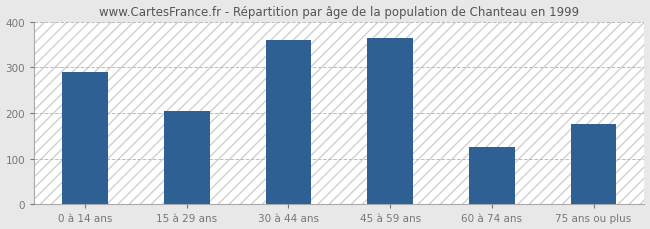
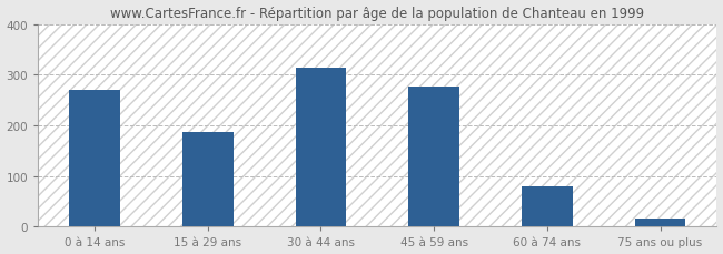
0 à 14 ans: 290 -> 270
15 à 29 ans: 205 -> 187
30 à 44 ans: 360 -> 313
45 à 59 ans: 365 -> 276
60 à 74 ans: 125 -> 79
75 ans ou plus: 175 -> 16
